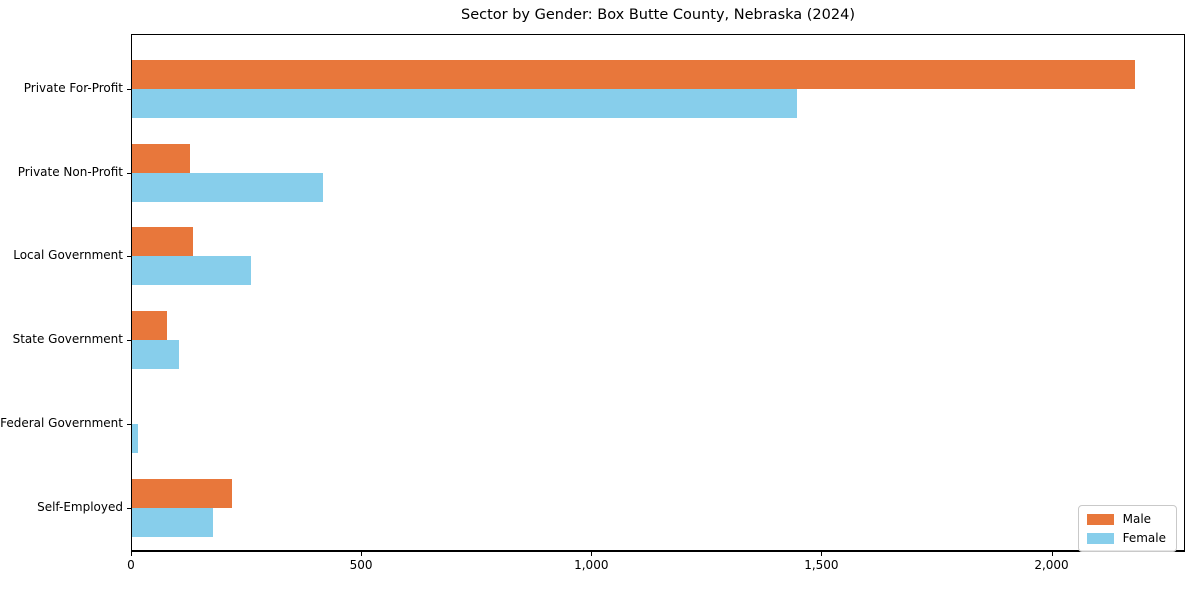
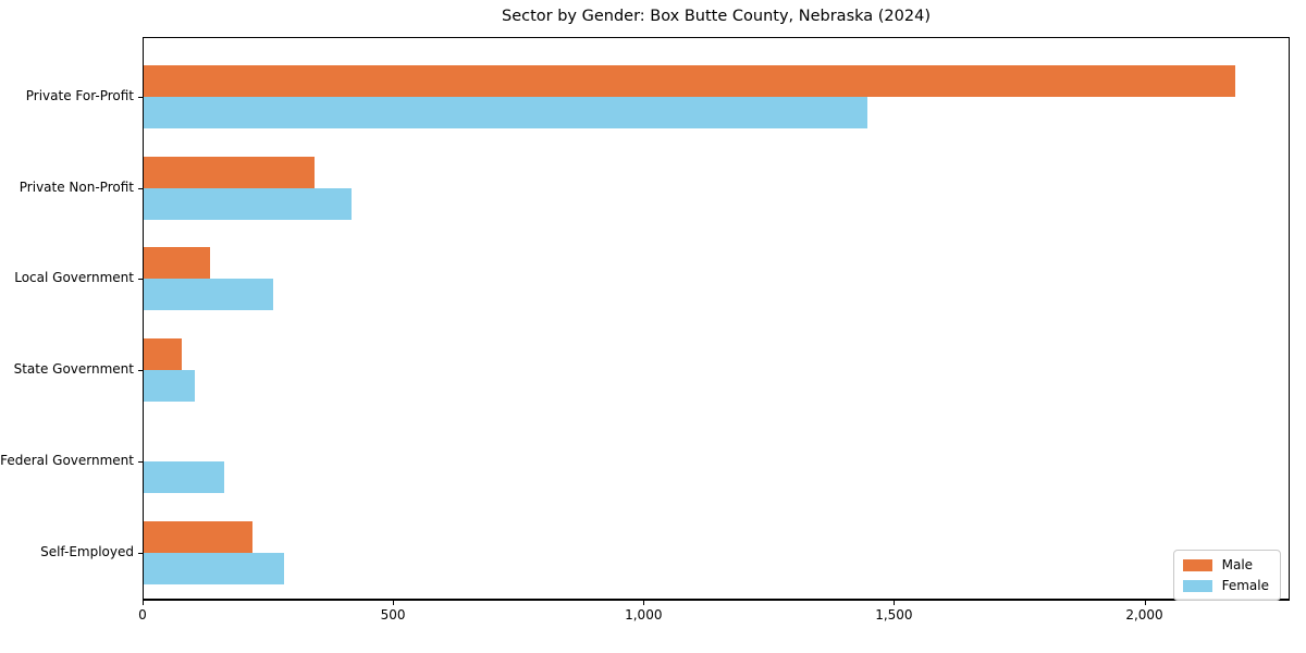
Male/Private Non-Profit: 120 -> 340
Female/Federal Government: 10 -> 160
Female/Self-Employed: 180 -> 280
